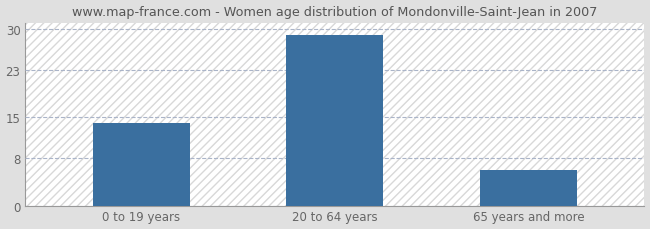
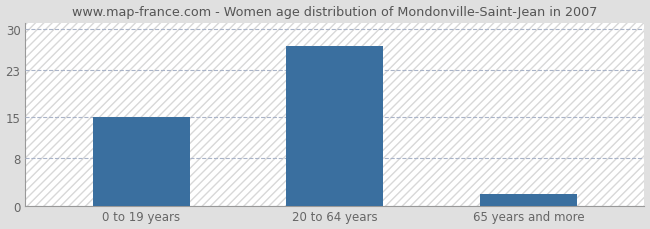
0 to 19 years: 14 -> 15
20 to 64 years: 29 -> 27
65 years and more: 6 -> 2
